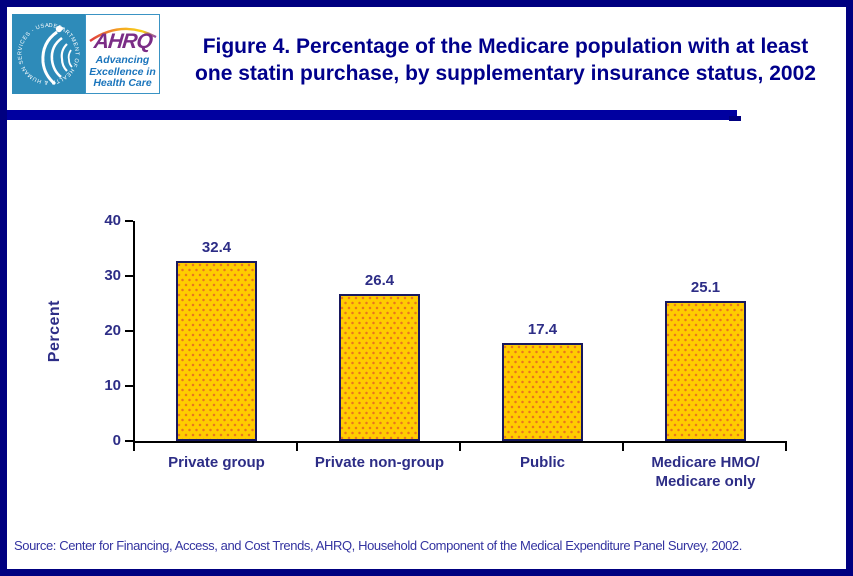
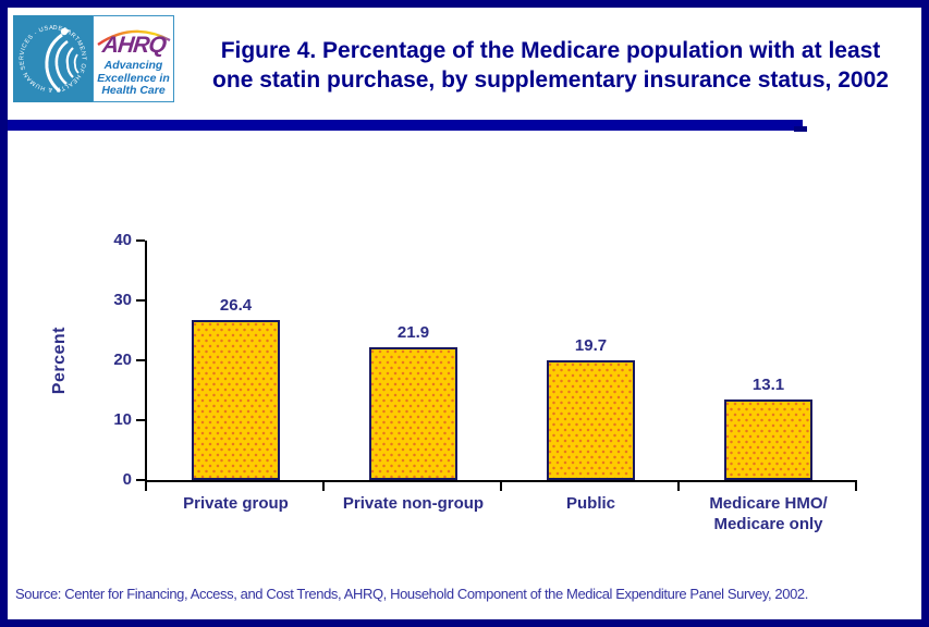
Private group: 32.4 -> 26.4
Private non-group: 26.4 -> 21.9
Public: 17.4 -> 19.7
Medicare HMO/ Medicare only: 25.1 -> 13.1
